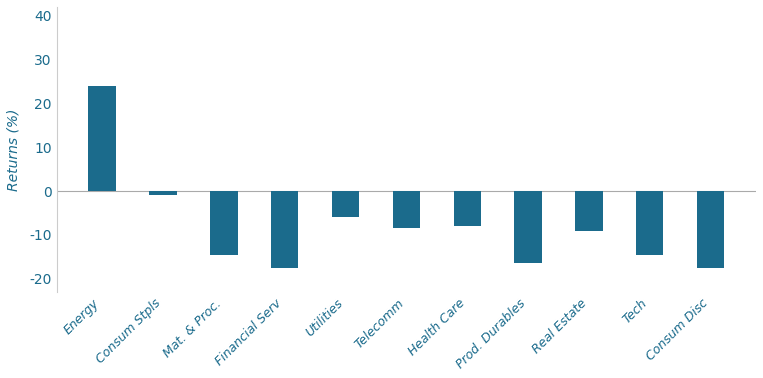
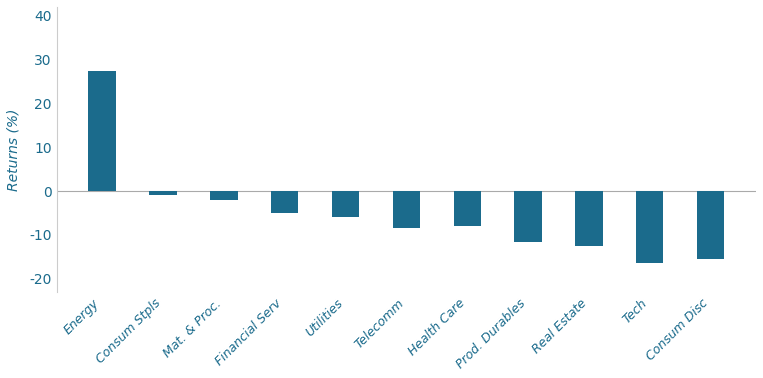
Energy: 24.0 -> 27.5
Mat. & Proc.: -14.5 -> -2.0
Financial Serv: -17.5 -> -5.0
Prod. Durables: -16.5 -> -11.5
Real Estate: -9.0 -> -12.5
Tech: -14.5 -> -16.5
Consum Disc: -17.5 -> -15.5
